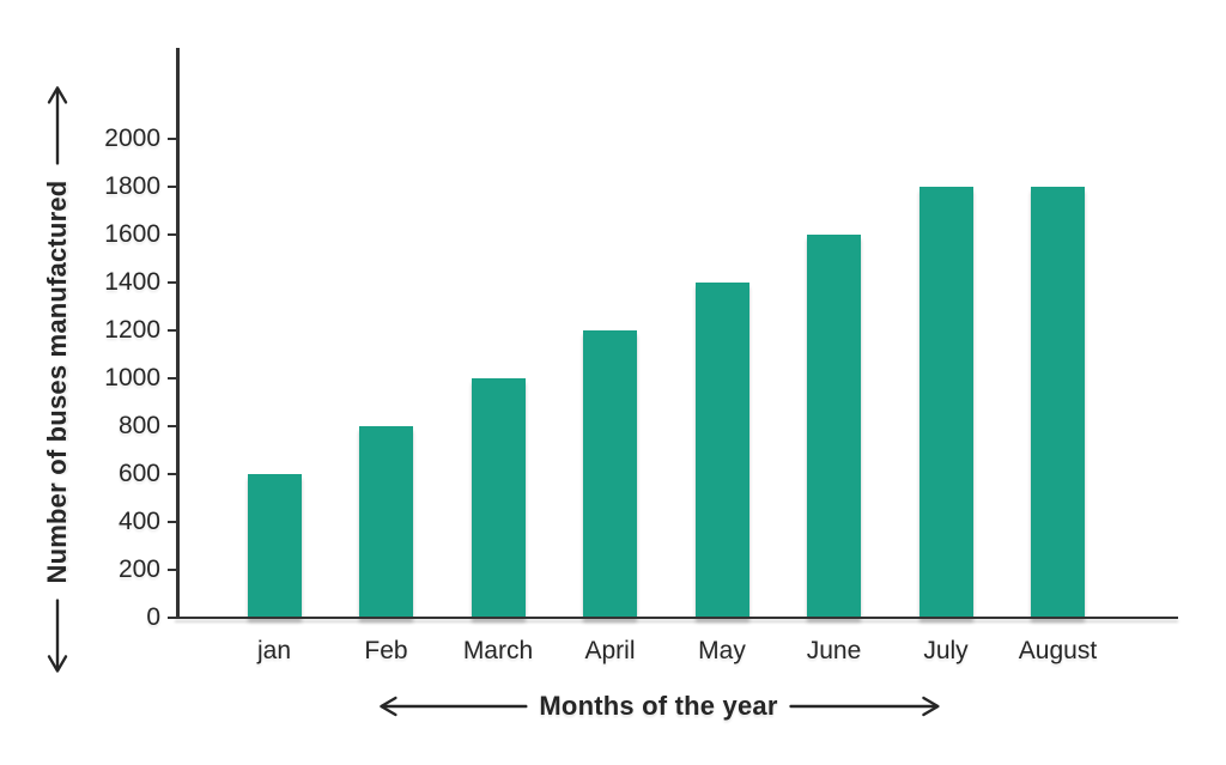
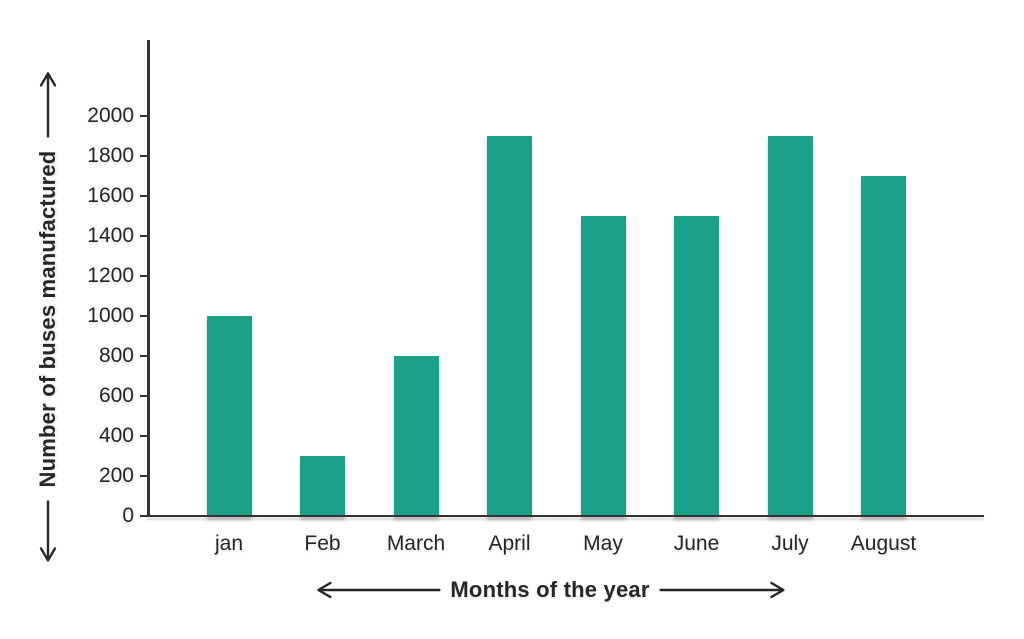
jan: 600 -> 1000
Feb: 800 -> 300
March: 1000 -> 800
April: 1200 -> 1900
May: 1400 -> 1500
June: 1600 -> 1500
July: 1800 -> 1900
August: 1800 -> 1700
